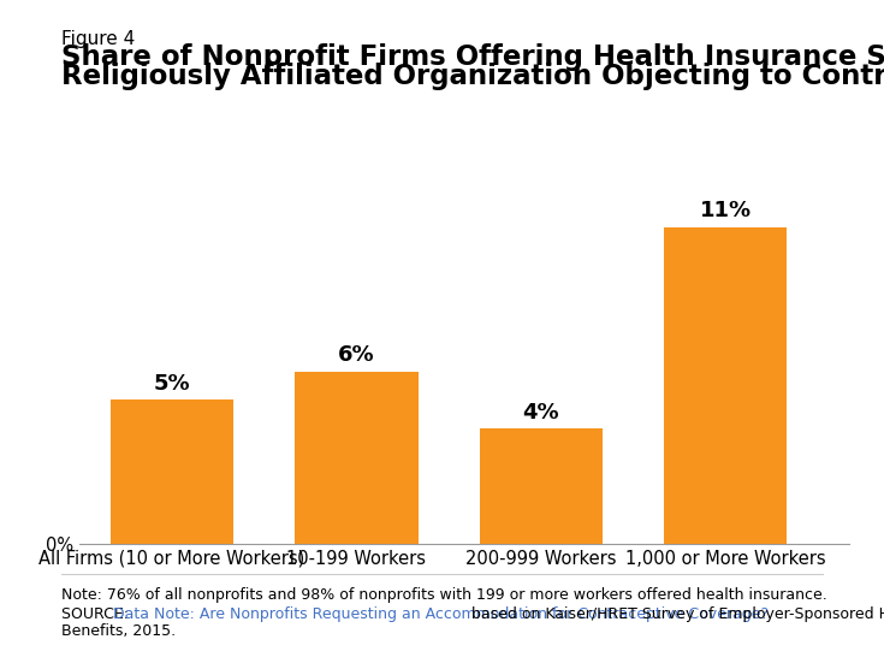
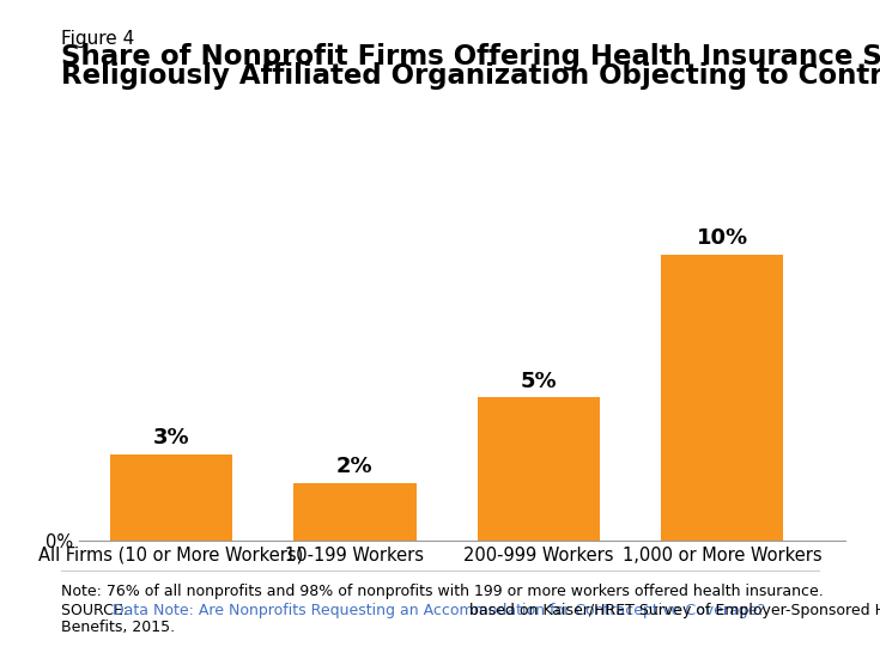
All Firms (10 or More Workers): 5% -> 3%
10-199 Workers: 6% -> 2%
200-999 Workers: 4% -> 5%
1,000 or More Workers: 11% -> 10%
